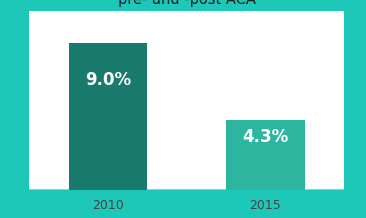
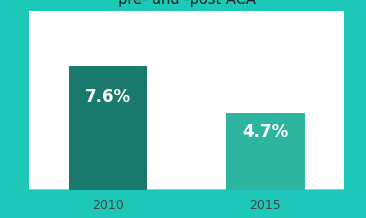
2010: 9.0% -> 7.6%
2015: 4.3% -> 4.7%
